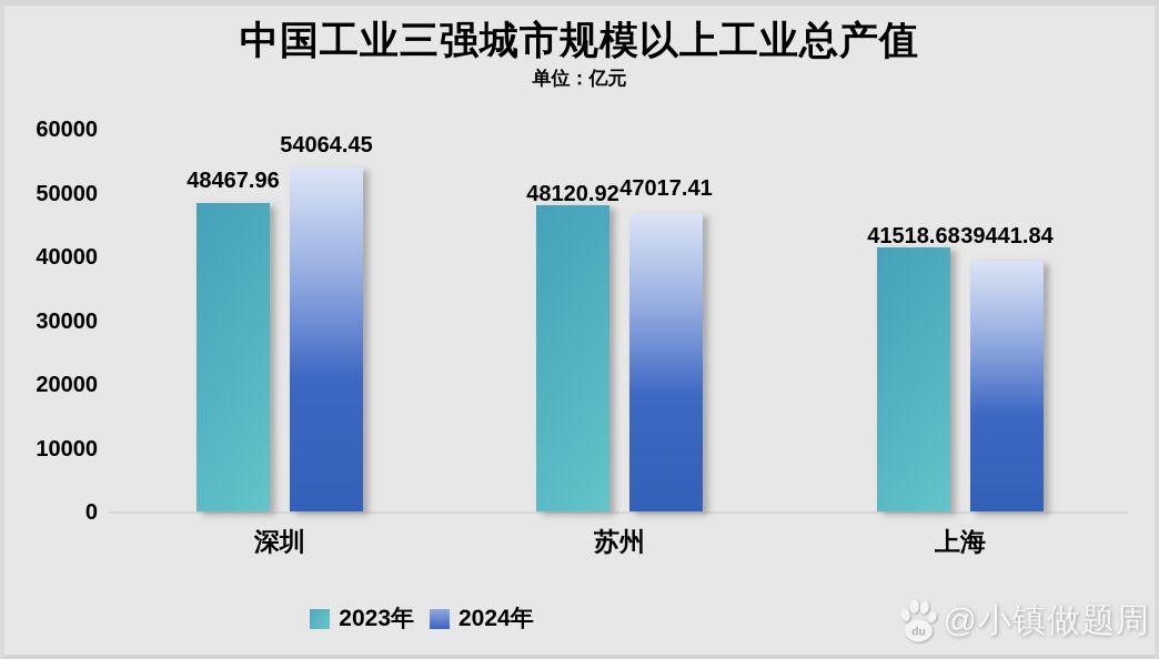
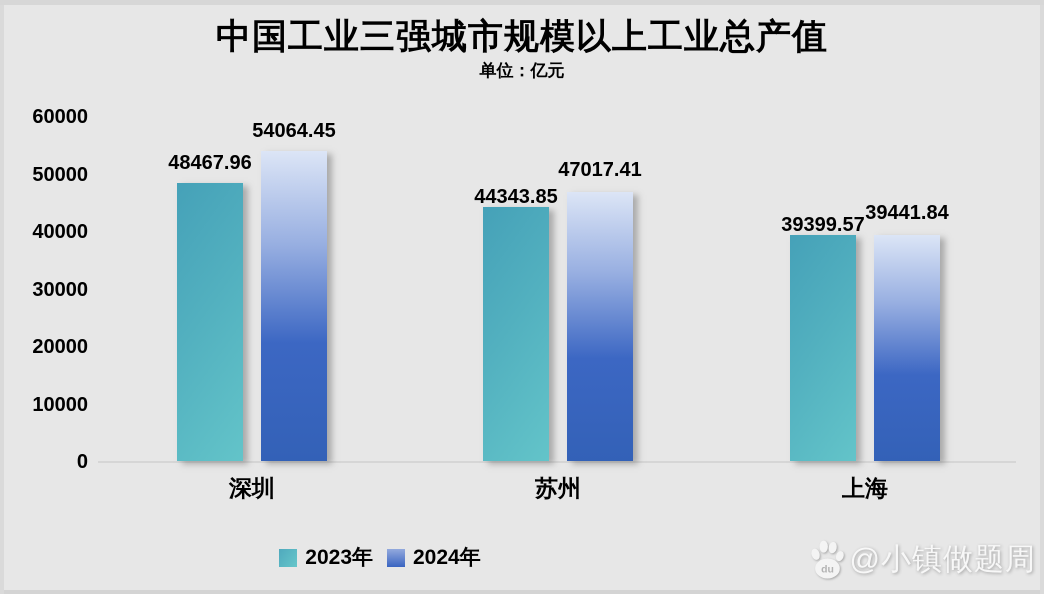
2023年/苏州: 48120.92 -> 44343.85
2023年/上海: 41518.68 -> 39399.57
